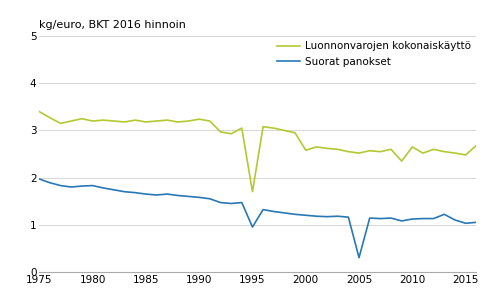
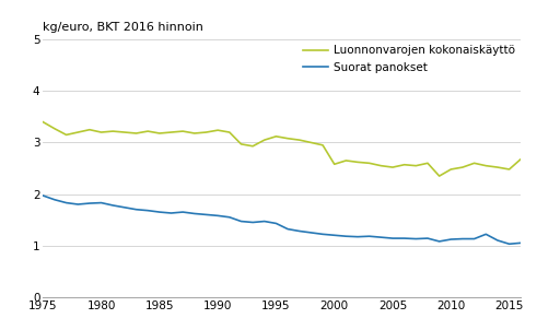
Luonnonvarojen kokonaiskäyttö/1995: 1.70 -> 3.12
Suorat panokset/1995: 0.95 -> 1.43
Suorat panokset/2005: 0.30 -> 1.14
Luonnonvarojen kokonaiskäyttö/2010: 2.65 -> 2.48
